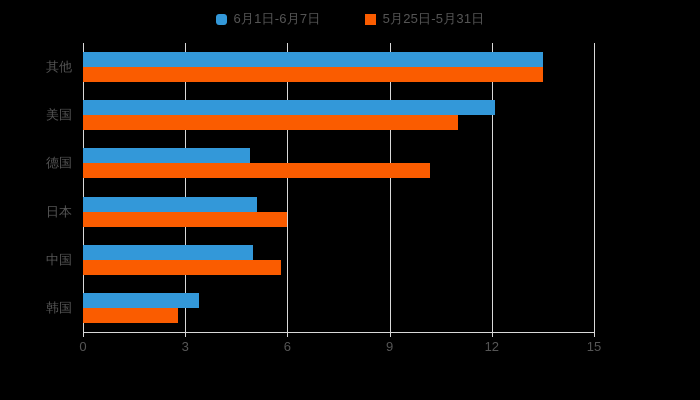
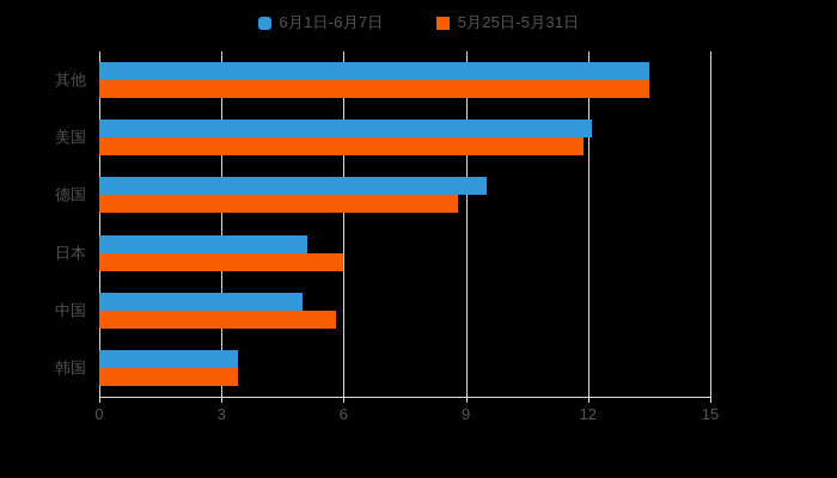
5月25日-5月31日/美国: 11.0 -> 11.9
6月1日-6月7日/德国: 4.9 -> 9.5
5月25日-5月31日/德国: 10.2 -> 8.8
5月25日-5月31日/韩国: 2.8 -> 3.4
